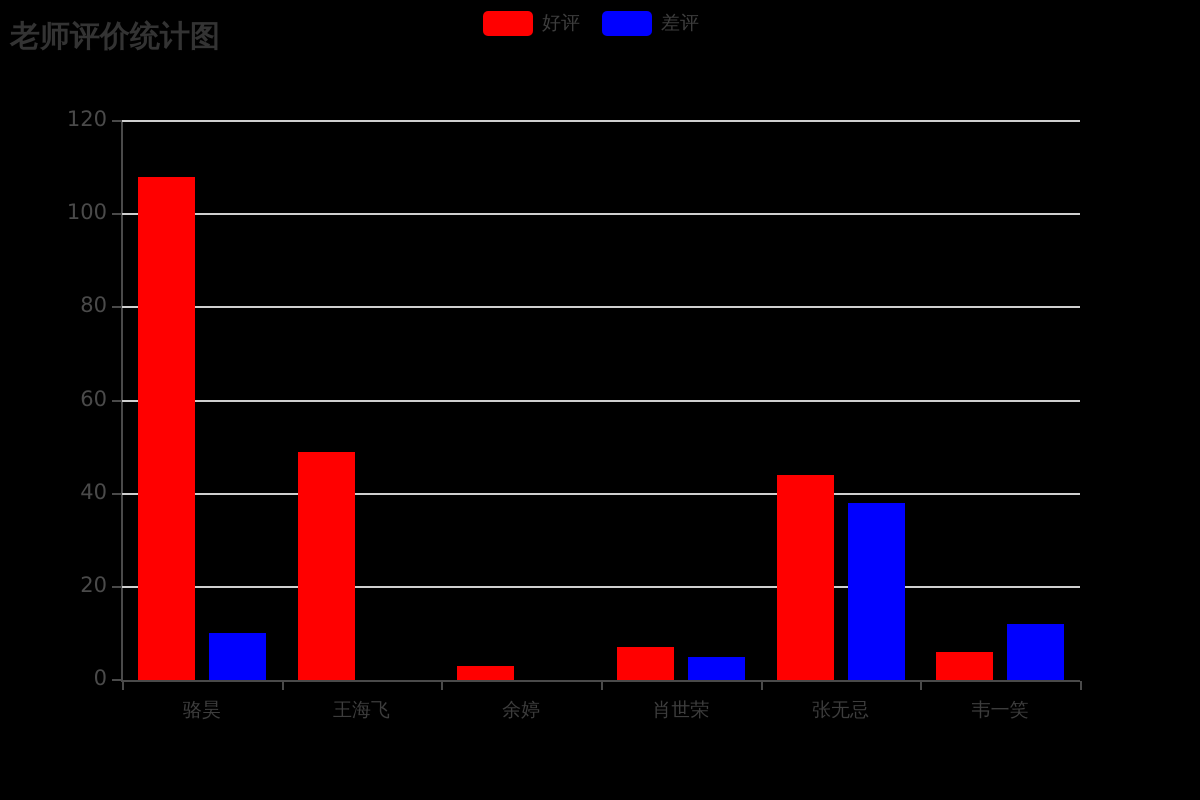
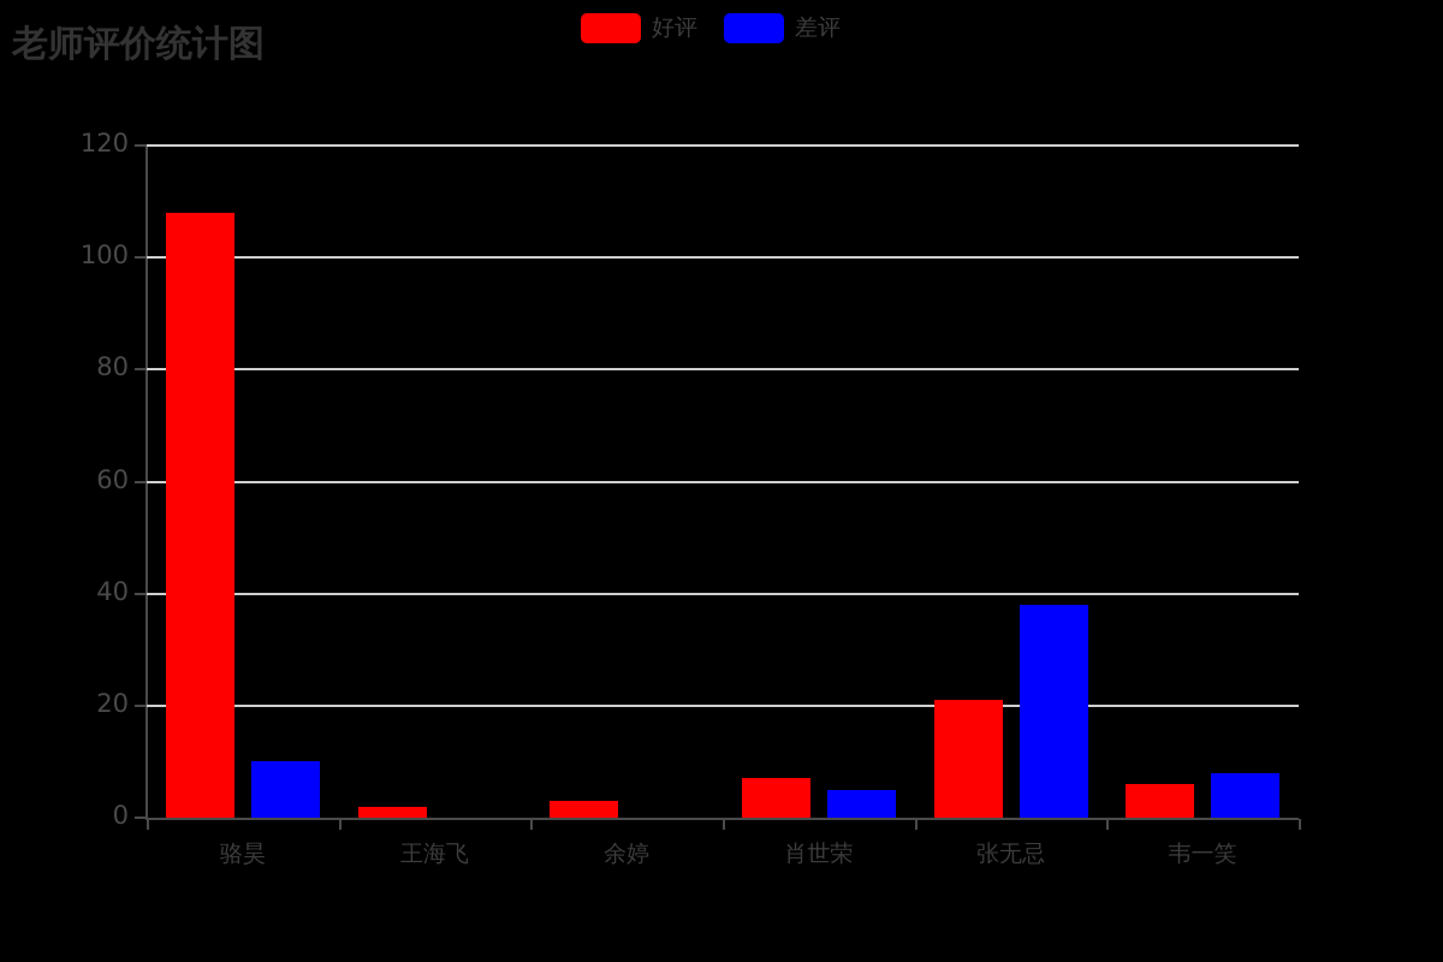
好评/王海飞: 49 -> 2
好评/张无忌: 44 -> 21
差评/韦一笑: 12 -> 8
